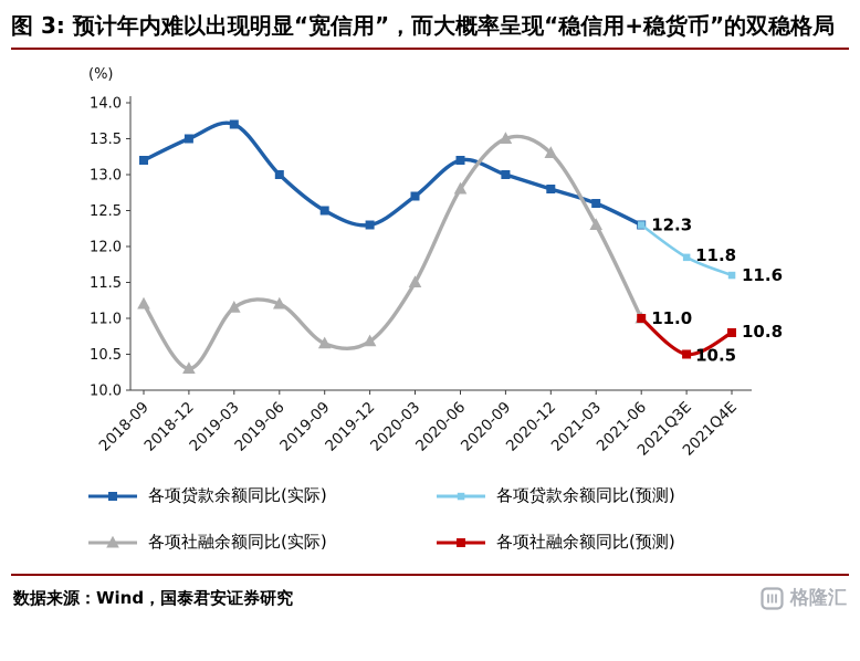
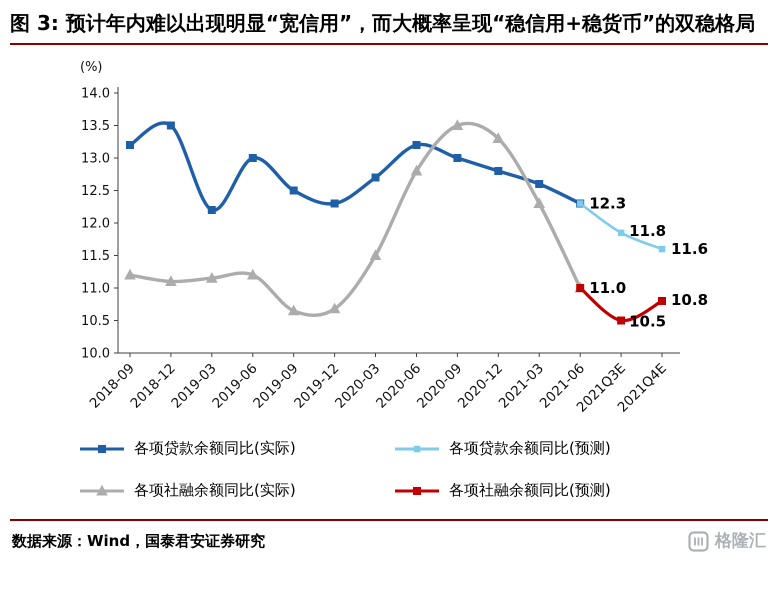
各项社融余额同比(实际)/2018-12: 10.3 -> 11.1
各项贷款余额同比(实际)/2019-03: 13.7 -> 12.2
